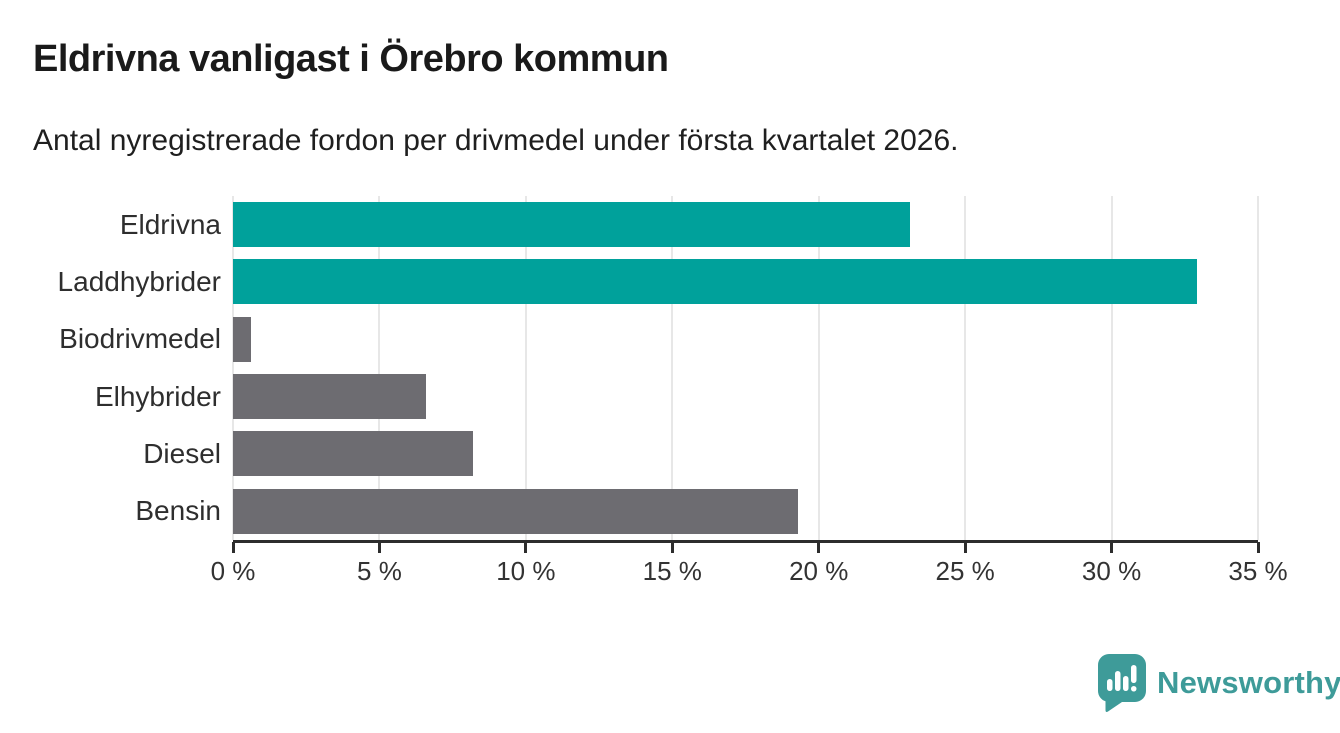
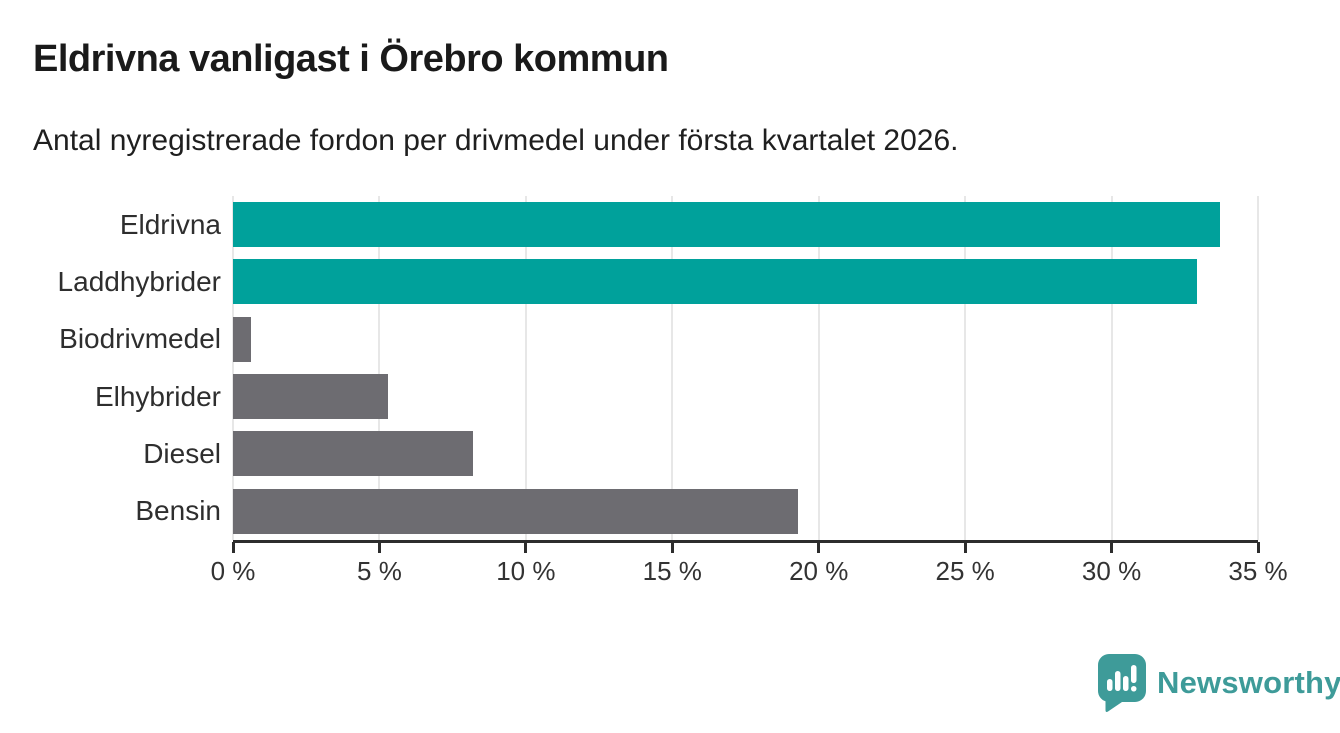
Eldrivna: 23.1% -> 33.7%
Elhybrider: 6.6% -> 5.3%
